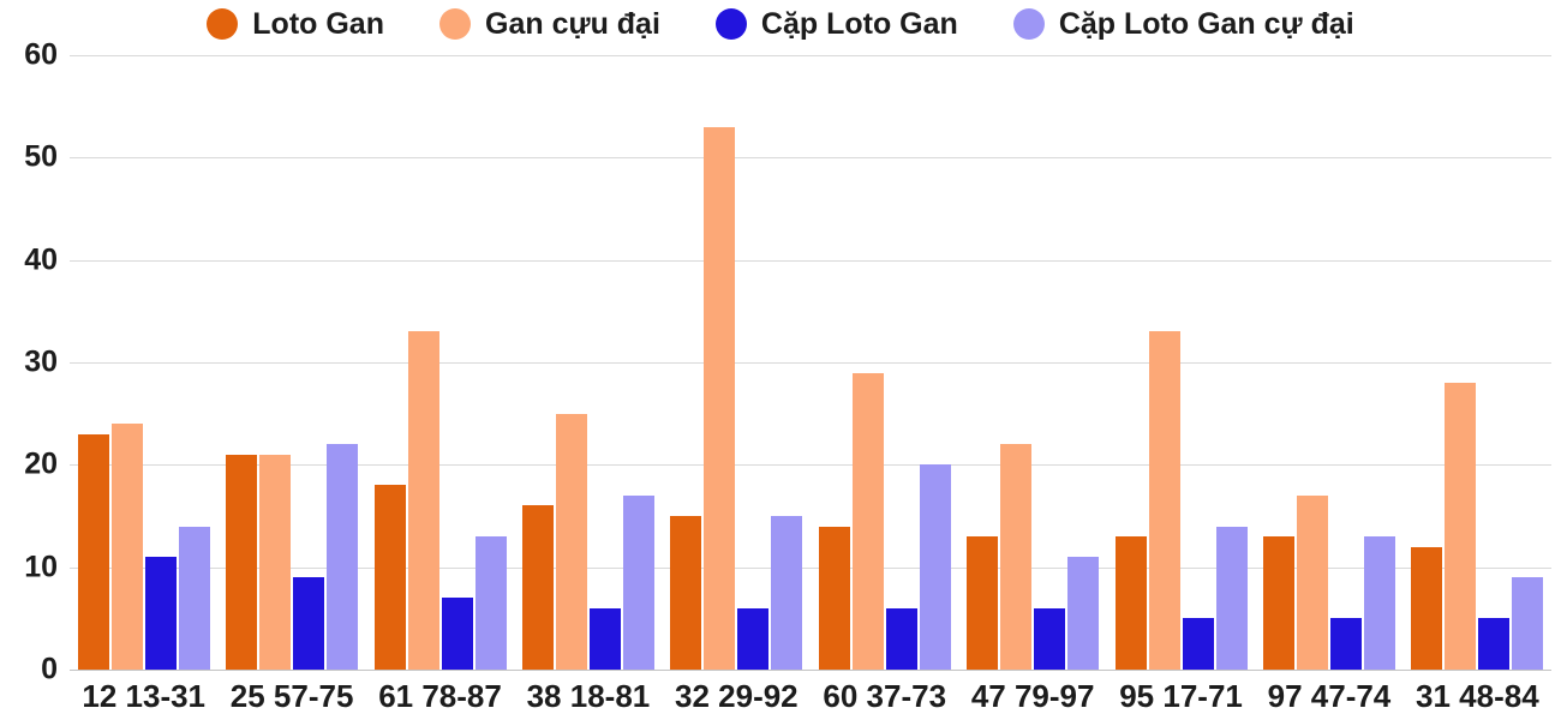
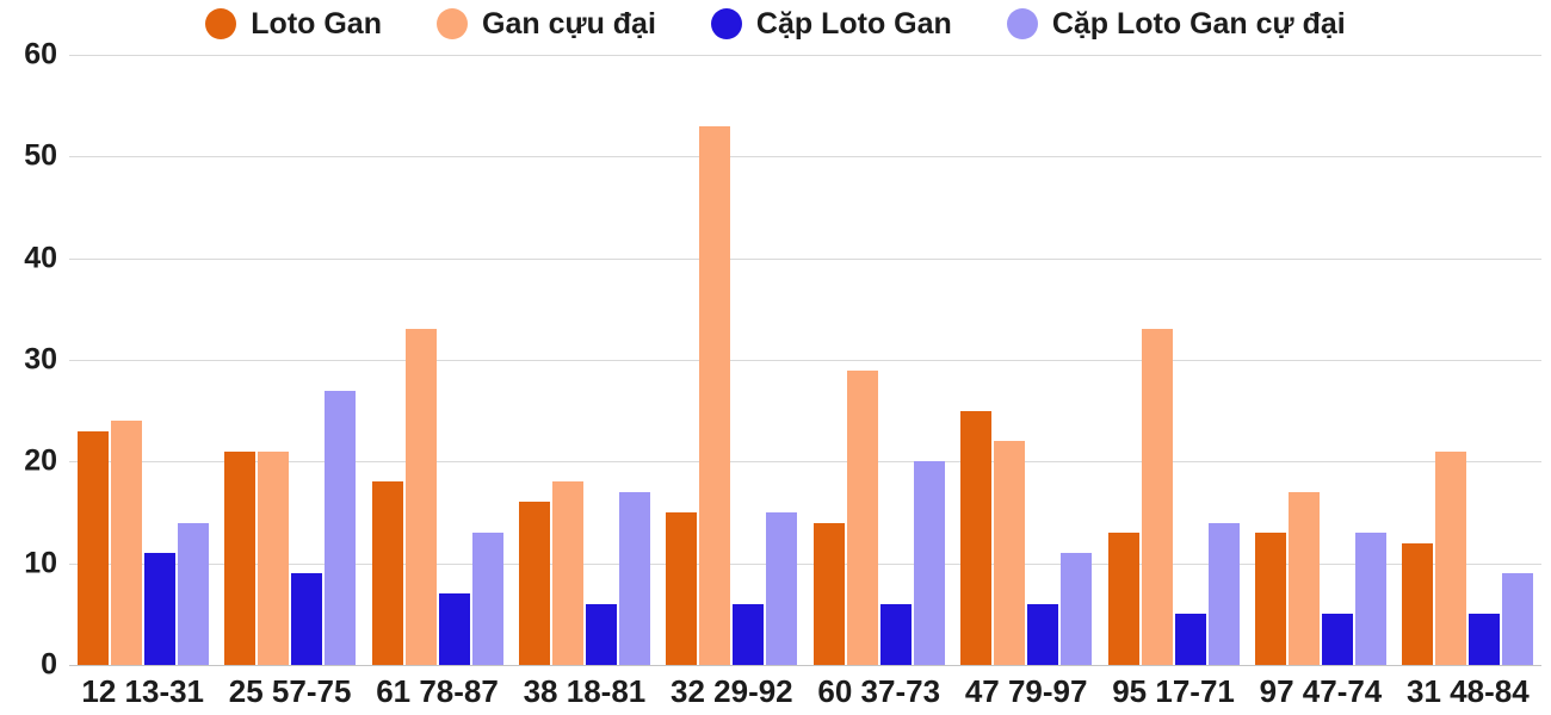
Cặp Loto Gan cự đại/25 57-75: 22 -> 27
Gan cựu đại/38 18-81: 25 -> 18
Loto Gan/47 79-97: 13 -> 25
Gan cựu đại/31 48-84: 28 -> 21
